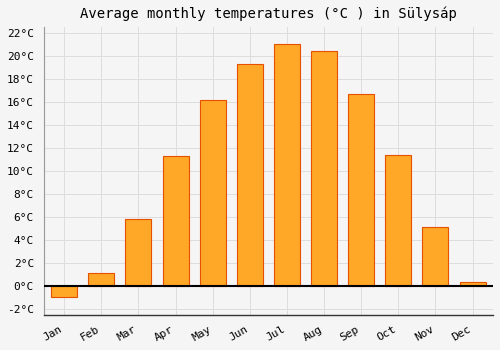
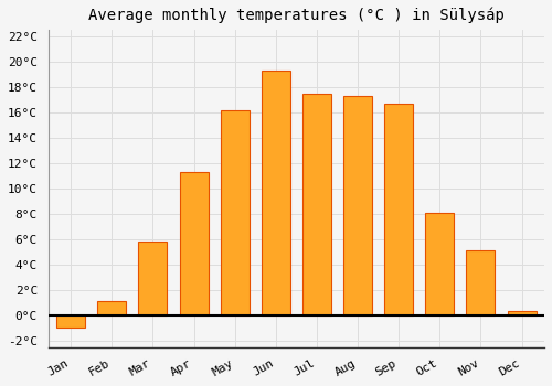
Jul: 21.0°C -> 17.4°C
Aug: 20.4°C -> 17.3°C
Oct: 11.4°C -> 8.1°C
